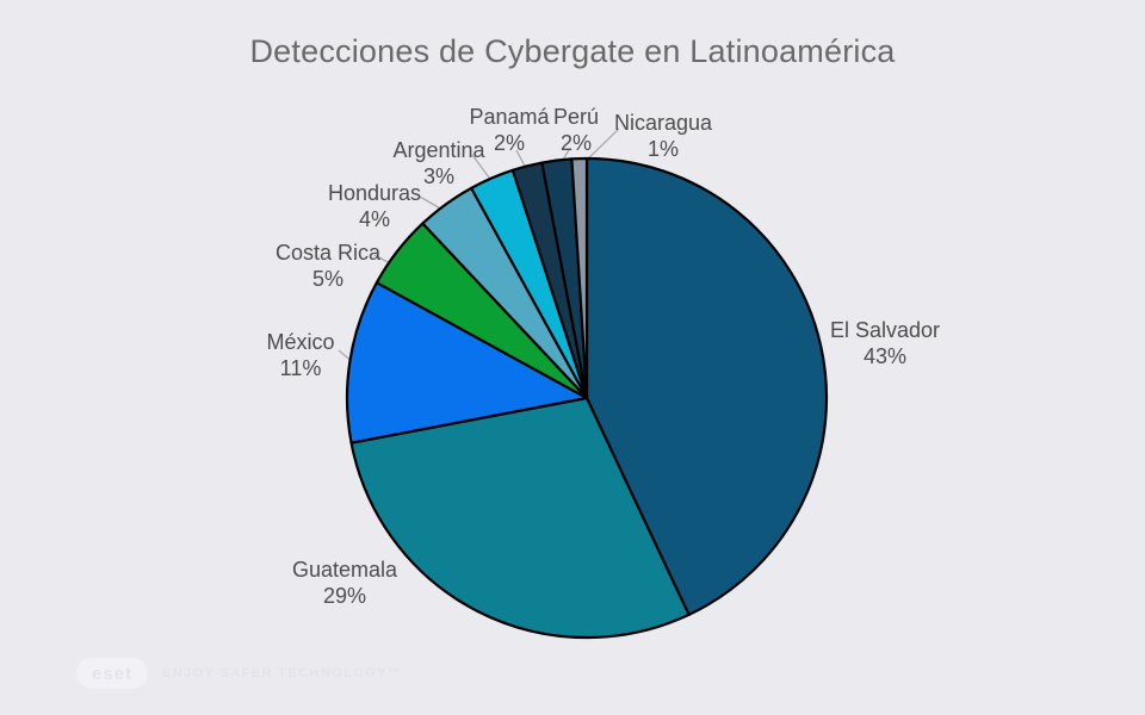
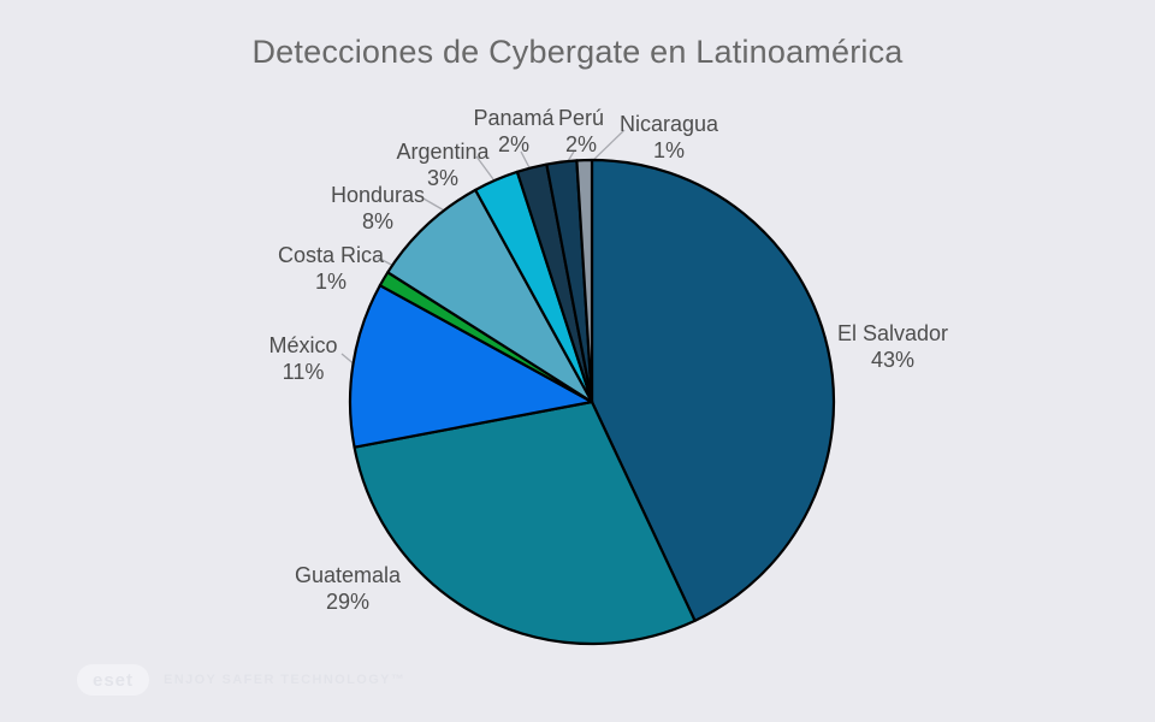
Costa Rica: 5% -> 1%
Honduras: 4% -> 8%
